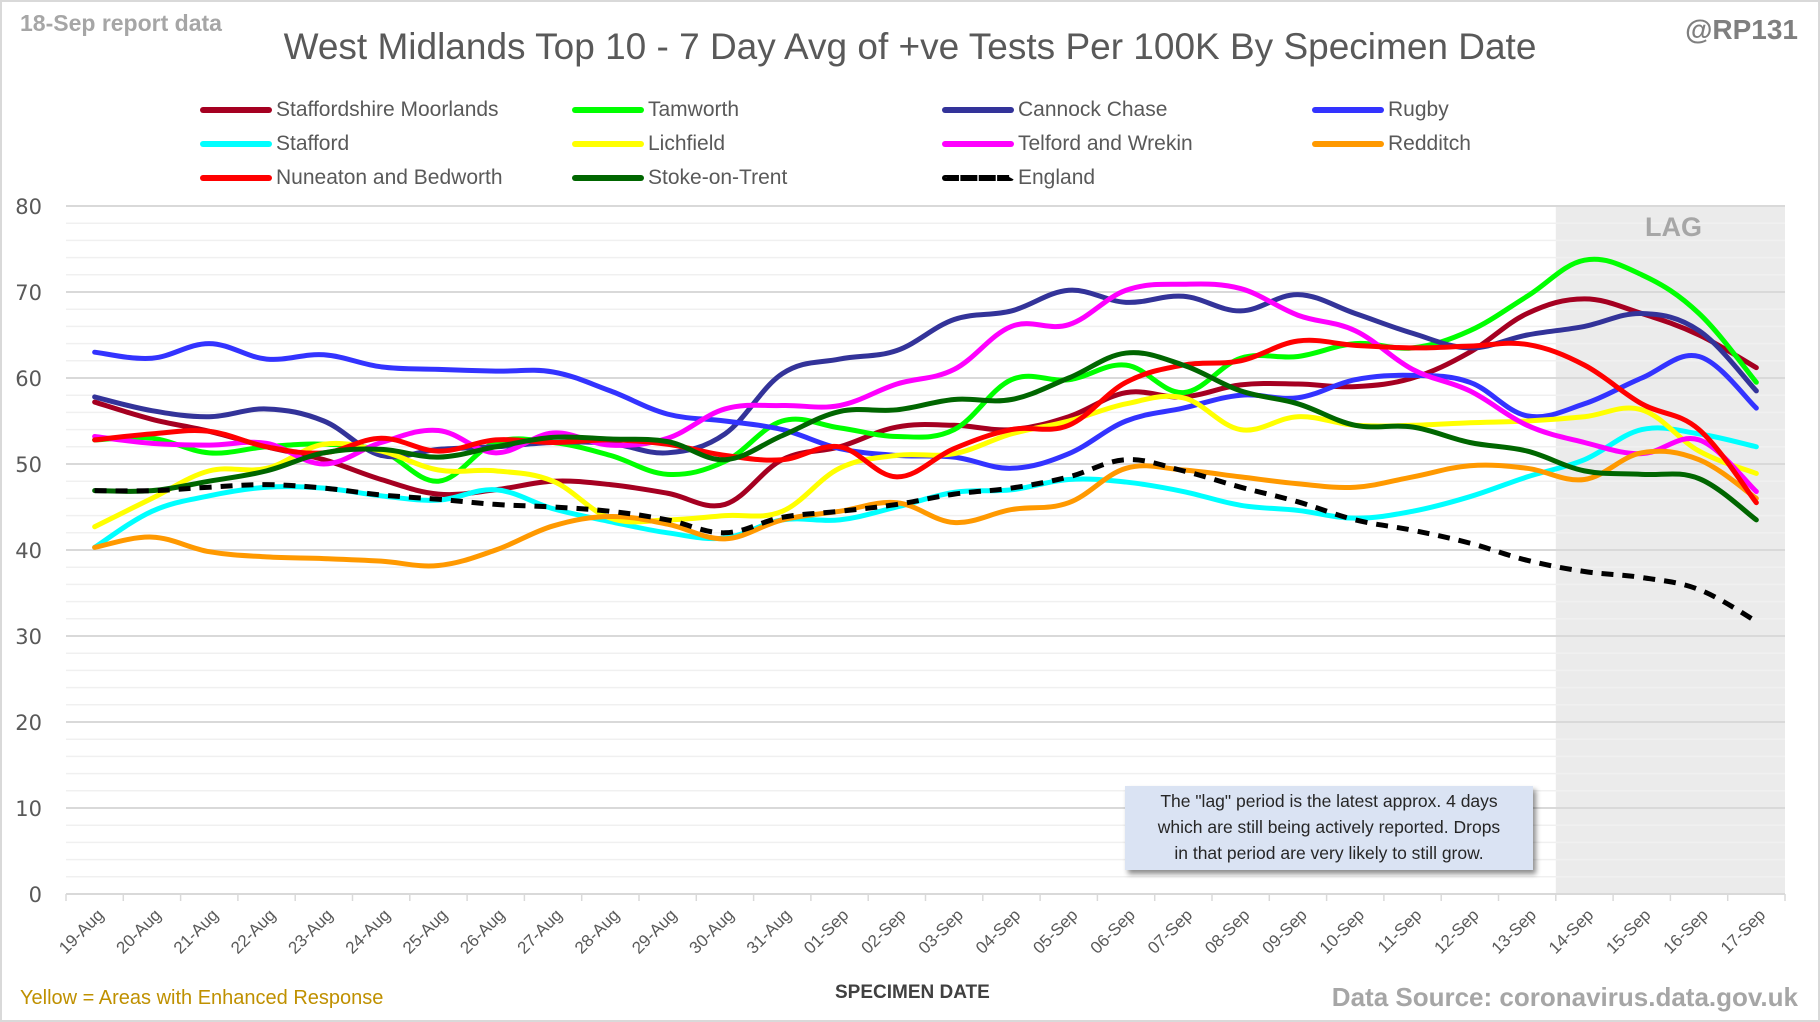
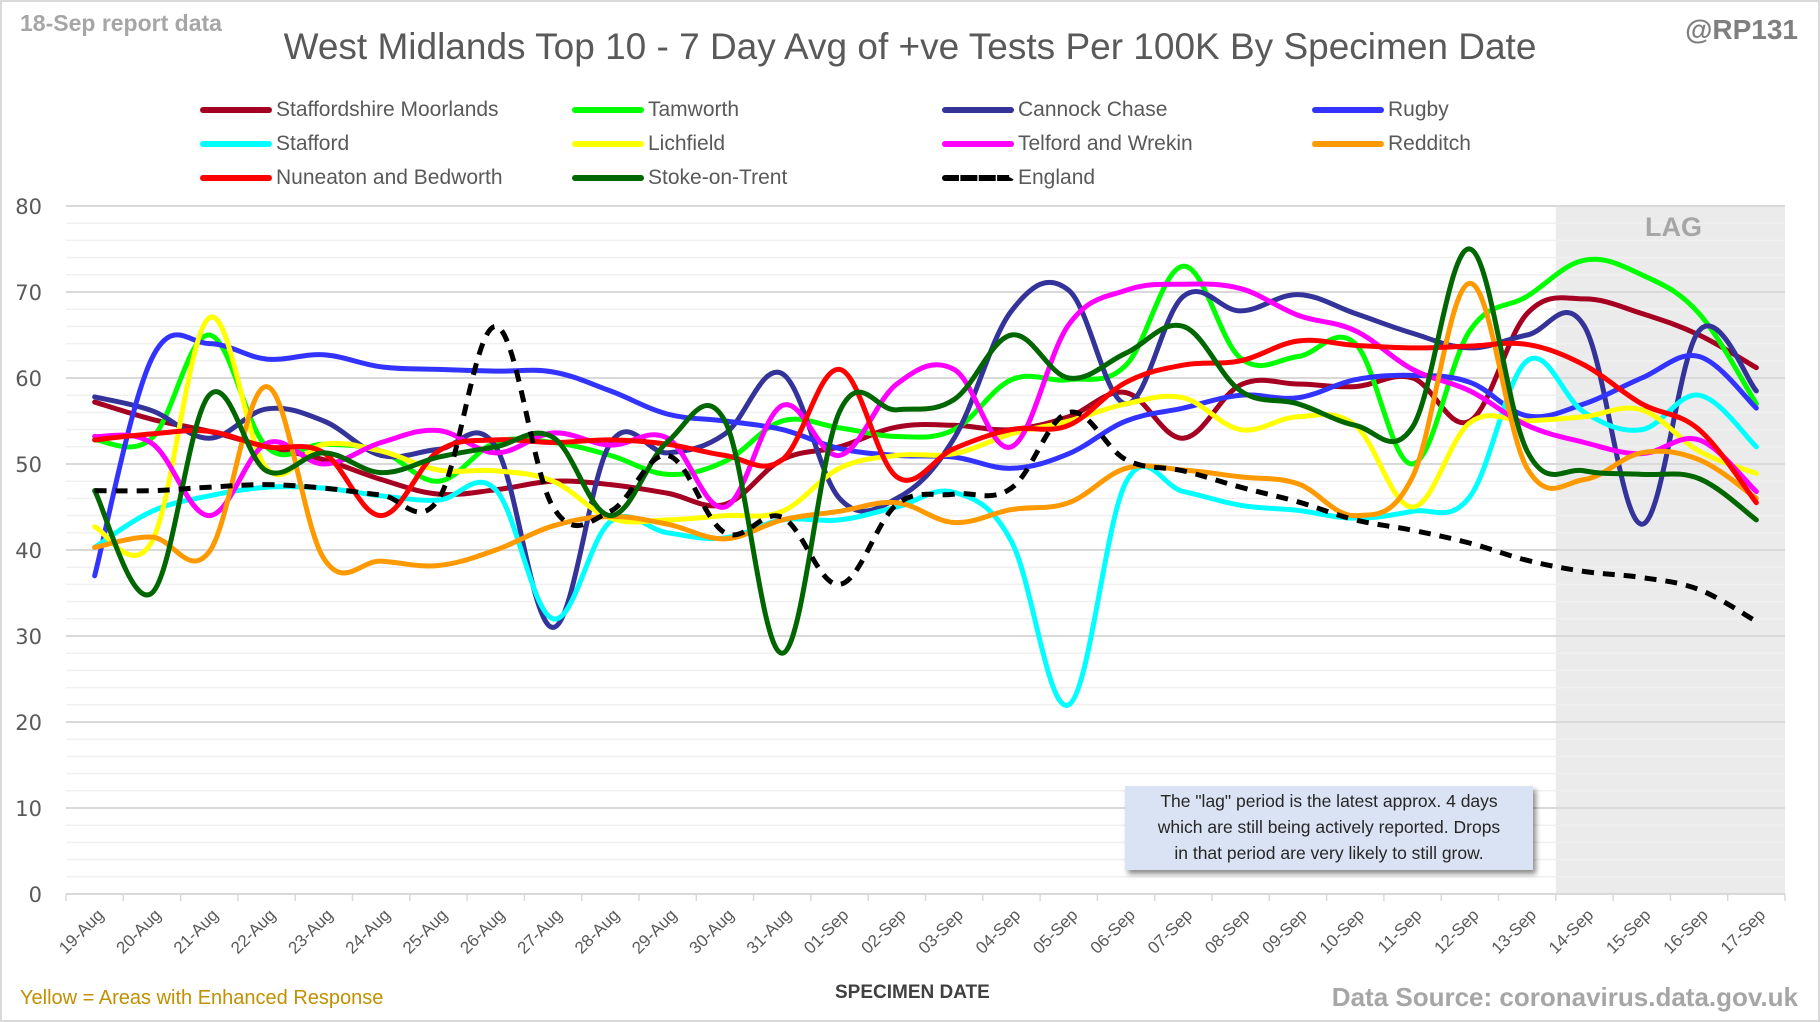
Rugby/19-Aug: 63 -> 37
Lichfield/20-Aug: 46 -> 41
Stoke-on-Trent/20-Aug: 47 -> 35
Tamworth/21-Aug: 51 -> 65
Cannock Chase/21-Aug: 56 -> 53
Lichfield/21-Aug: 49 -> 67
Telford and Wrekin/21-Aug: 52 -> 44
Stoke-on-Trent/21-Aug: 48 -> 58
Redditch/22-Aug: 39 -> 59
Nuneaton and Bedworth/24-Aug: 53 -> 44
Stoke-on-Trent/24-Aug: 52 -> 49
England/26-Aug: 45 -> 66
Cannock Chase/27-Aug: 52 -> 31
Stafford/27-Aug: 45 -> 32
Stoke-on-Trent/28-Aug: 53 -> 44
England/29-Aug: 44 -> 51
Telford and Wrekin/30-Aug: 56 -> 45
Stoke-on-Trent/30-Aug: 50 -> 55
Stoke-on-Trent/31-Aug: 53 -> 28
Cannock Chase/01-Sep: 62 -> 46
Telford and Wrekin/01-Sep: 57 -> 51
Nuneaton and Bedworth/01-Sep: 52 -> 61
England/01-Sep: 44 -> 36
Cannock Chase/02-Sep: 63 -> 46
Cannock Chase/03-Sep: 67 -> 53
Stafford/04-Sep: 47 -> 41
Telford and Wrekin/04-Sep: 66 -> 52
Stoke-on-Trent/04-Sep: 58 -> 65
Stafford/05-Sep: 48 -> 22
England/05-Sep: 48 -> 56
Cannock Chase/06-Sep: 69 -> 57
Staffordshire Moorlands/07-Sep: 58 -> 53
Tamworth/07-Sep: 58 -> 73
Stoke-on-Trent/07-Sep: 62 -> 66
Redditch/10-Sep: 47 -> 44
Tamworth/11-Sep: 64 -> 50
Lichfield/11-Sep: 54 -> 45
Staffordshire Moorlands/12-Sep: 63 -> 55
Redditch/12-Sep: 50 -> 71
Stoke-on-Trent/12-Sep: 52 -> 75
Stafford/13-Sep: 48 -> 62
Stafford/14-Sep: 50 -> 56
Cannock Chase/15-Sep: 68 -> 43
Stafford/16-Sep: 54 -> 58
Tamworth/17-Sep: 60 -> 57
